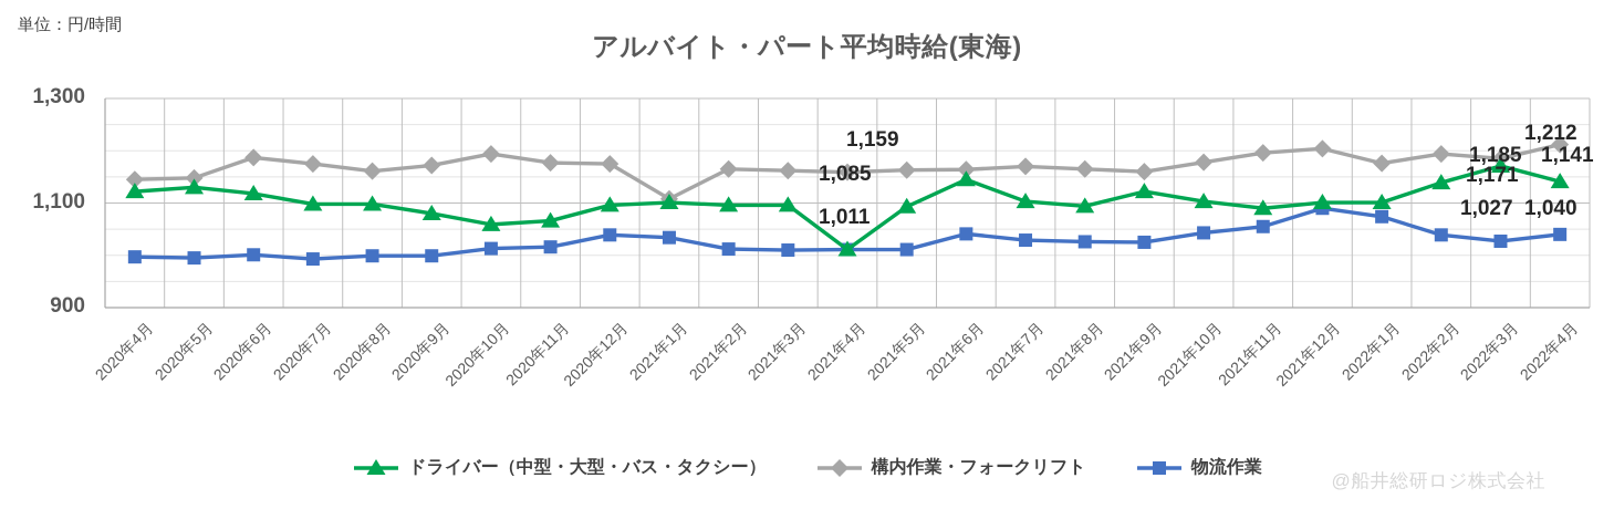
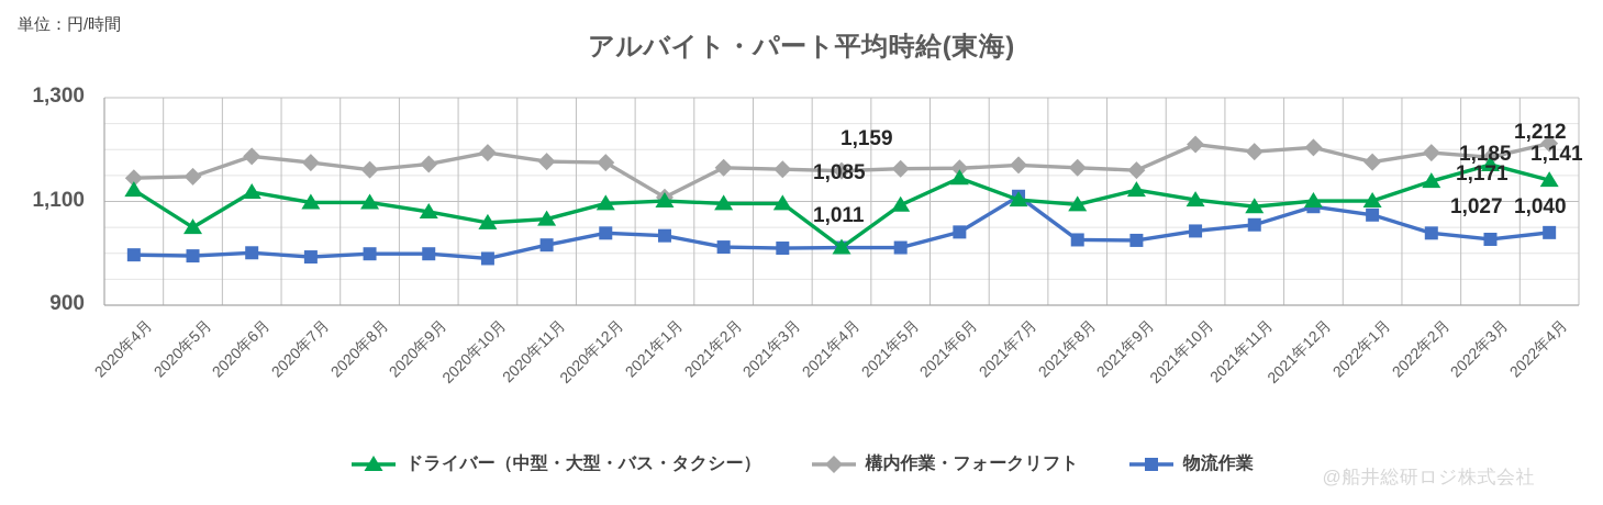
ドライバー（中型・大型・バス・タクシー）/2020年5月: 1130 -> 1050
物流作業/2020年10月: 1010 -> 990
物流作業/2021年7月: 1030 -> 1110
構内作業・フォークリフト/2021年10月: 1180 -> 1210
